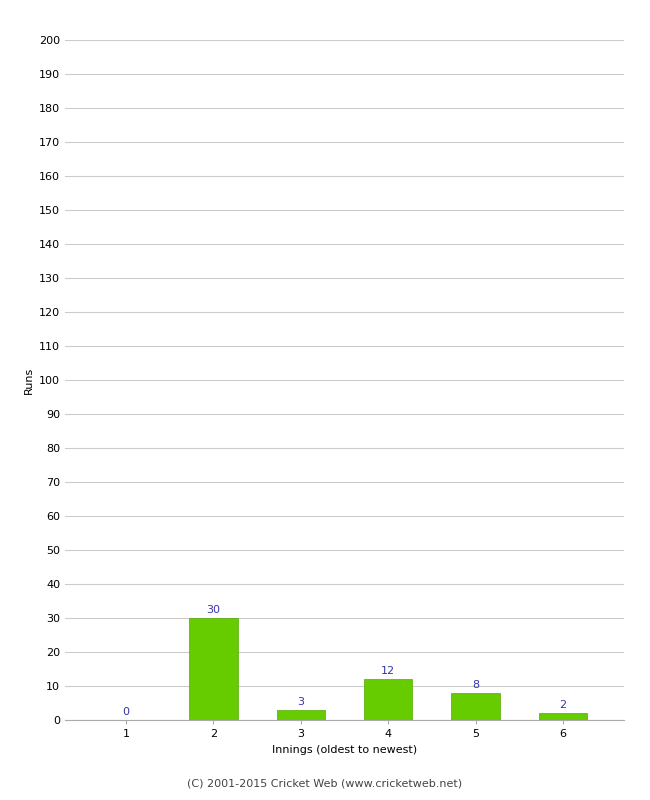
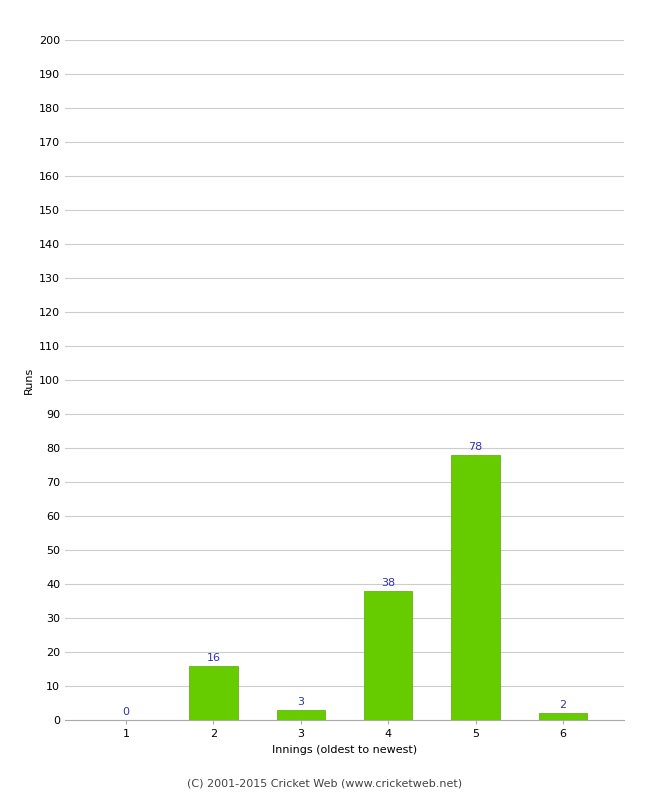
2: 30 -> 16
4: 12 -> 38
5: 8 -> 78
